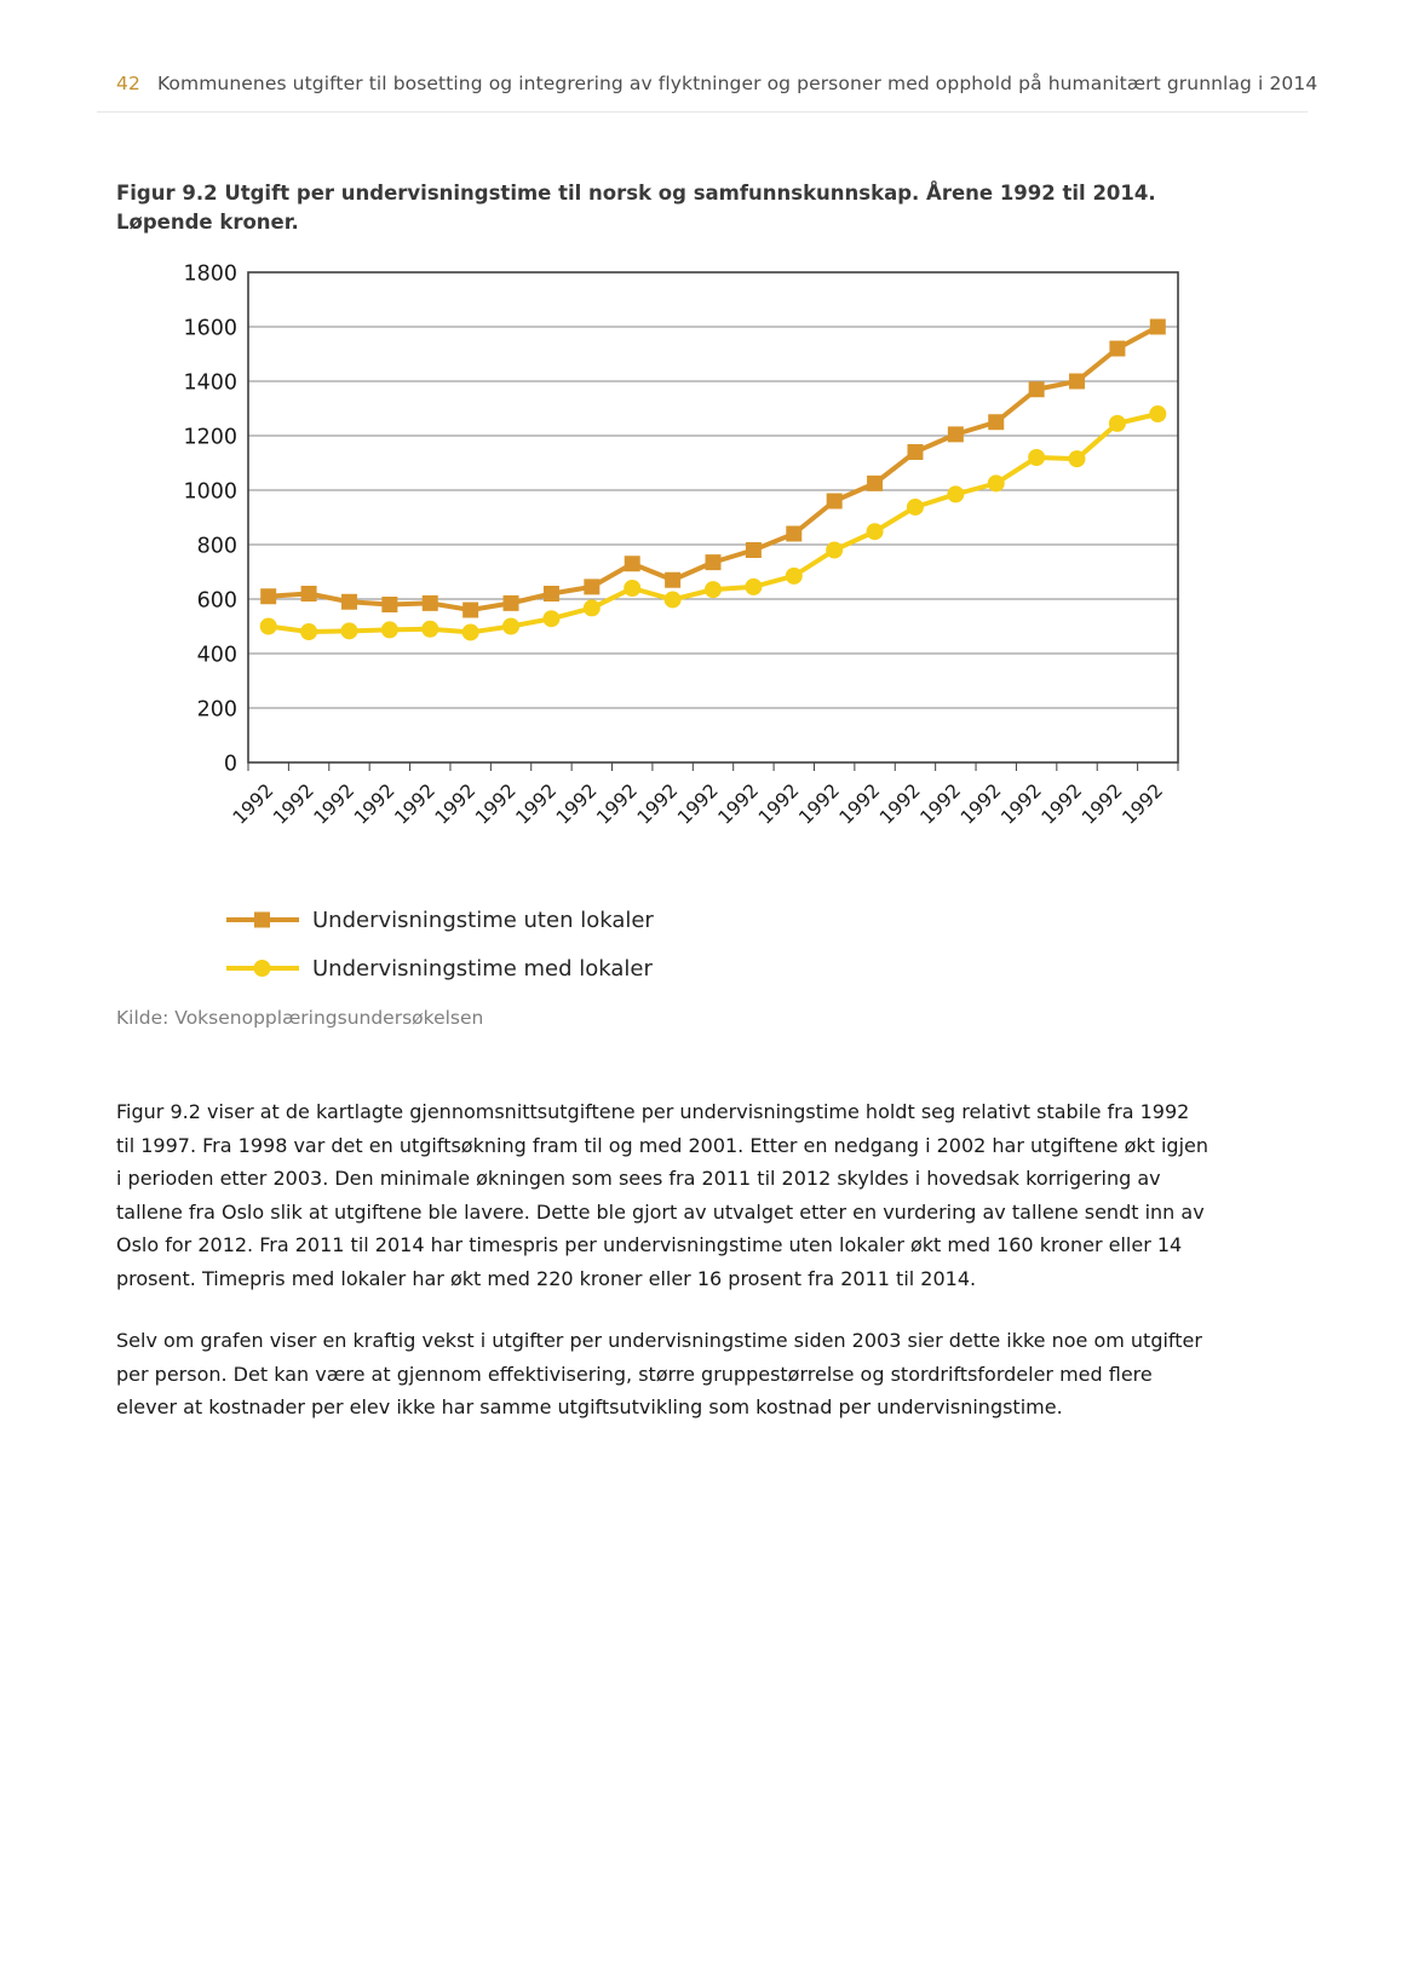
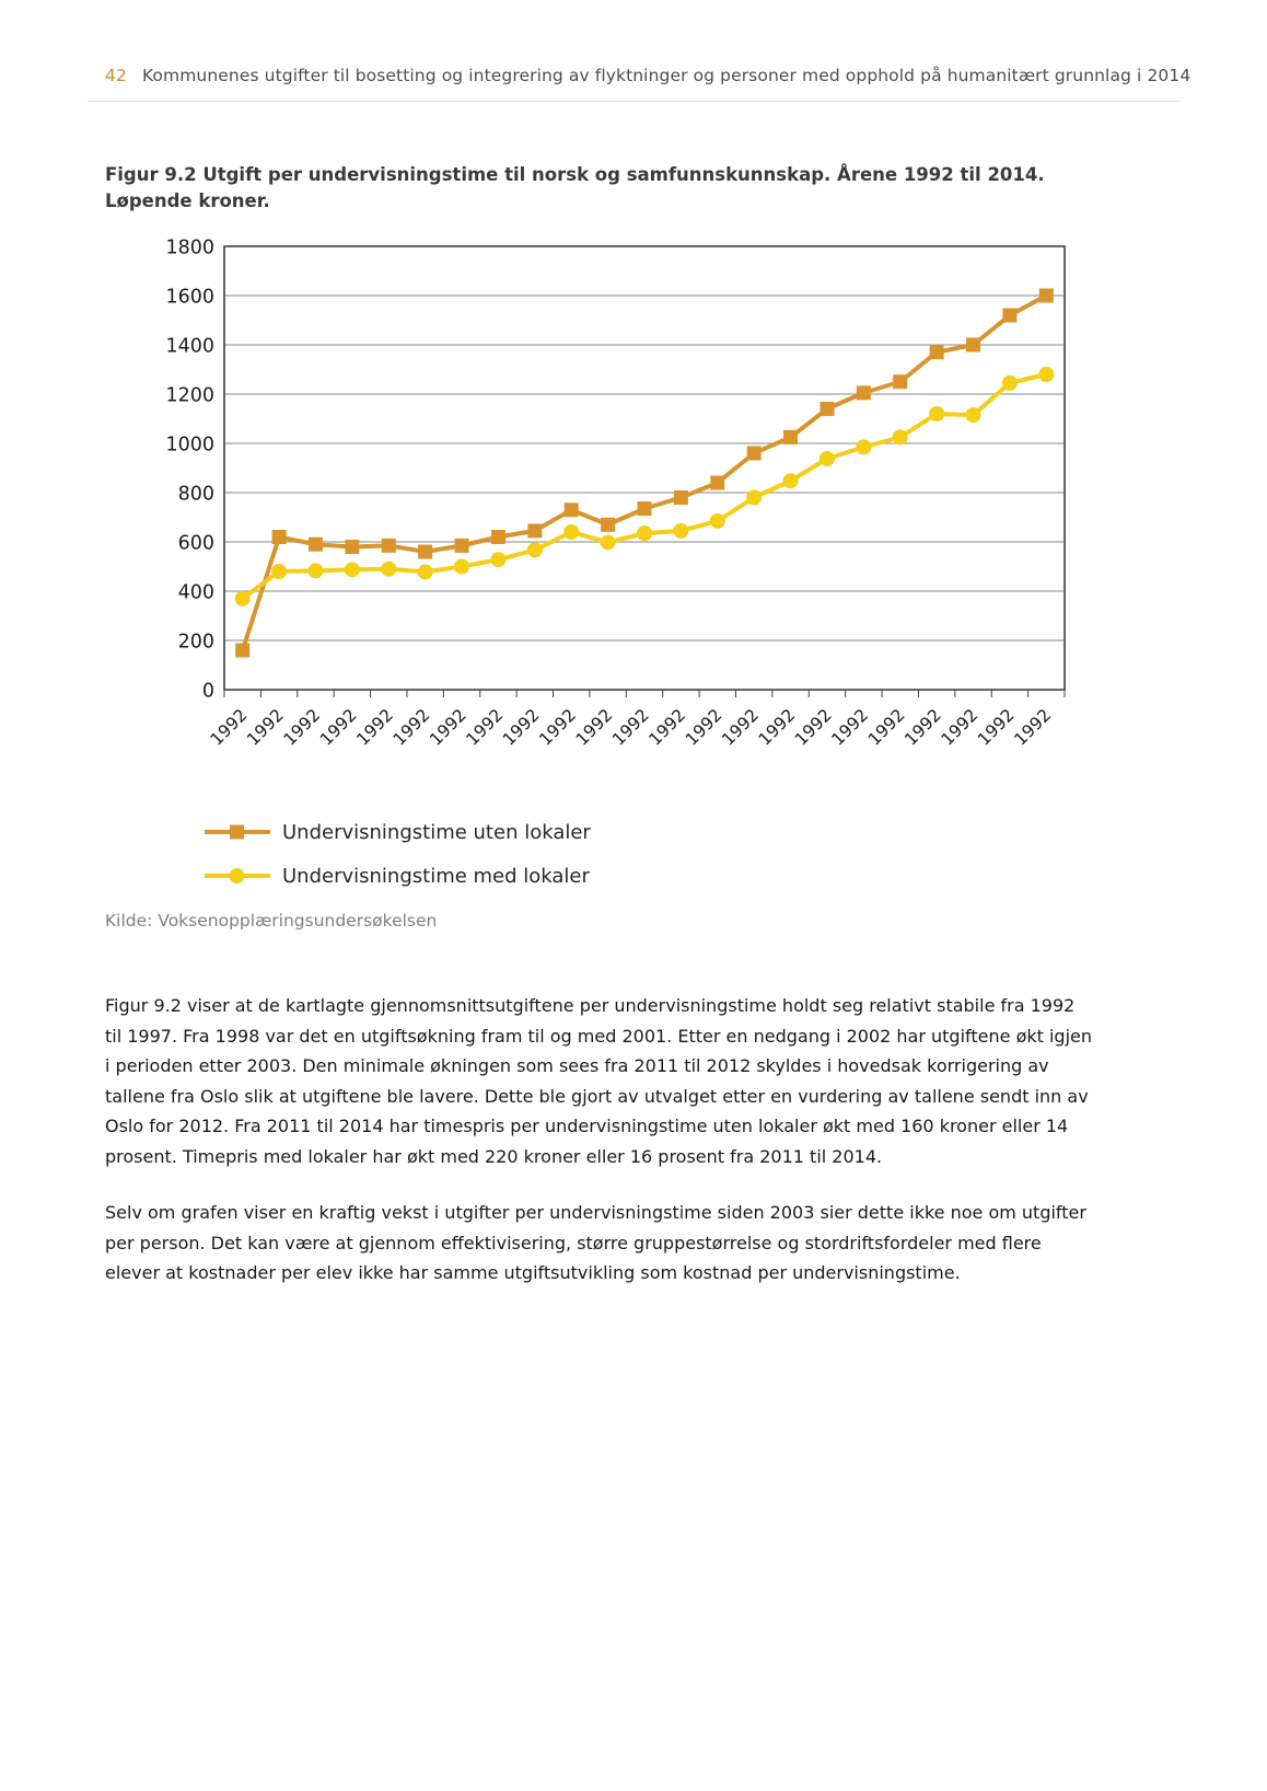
Undervisningstime uten lokaler/1992: 610 -> 160
Undervisningstime med lokaler/1992: 500 -> 370
